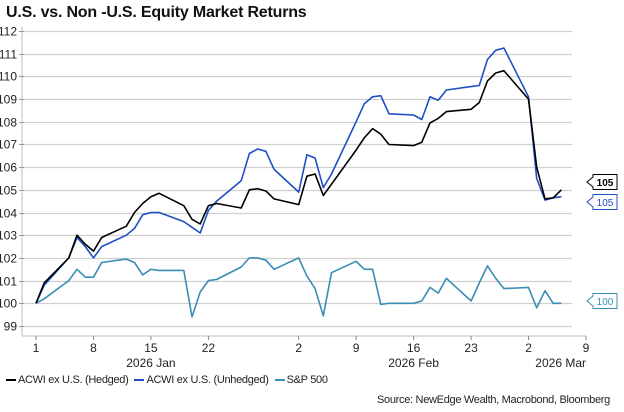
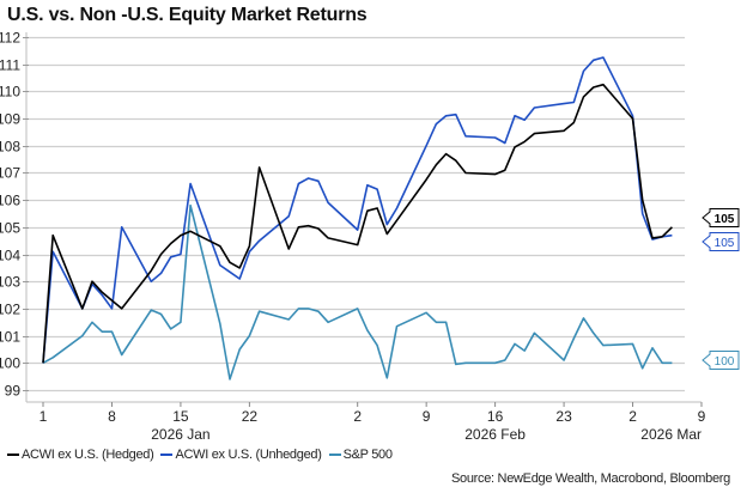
ACWI ex U.S. (Hedged)/1: 100.9 -> 104.7
ACWI ex U.S. (Unhedged)/1: 100.8 -> 104.1
ACWI ex U.S. (Hedged)/8: 102.9 -> 102.0
ACWI ex U.S. (Unhedged)/8: 102.5 -> 105.0
S&P 500/8: 101.8 -> 100.3
ACWI ex U.S. (Unhedged)/15: 104.0 -> 106.6
S&P 500/15: 101.5 -> 105.8
ACWI ex U.S. (Hedged)/22: 104.4 -> 107.2
S&P 500/22: 101.0 -> 101.9
